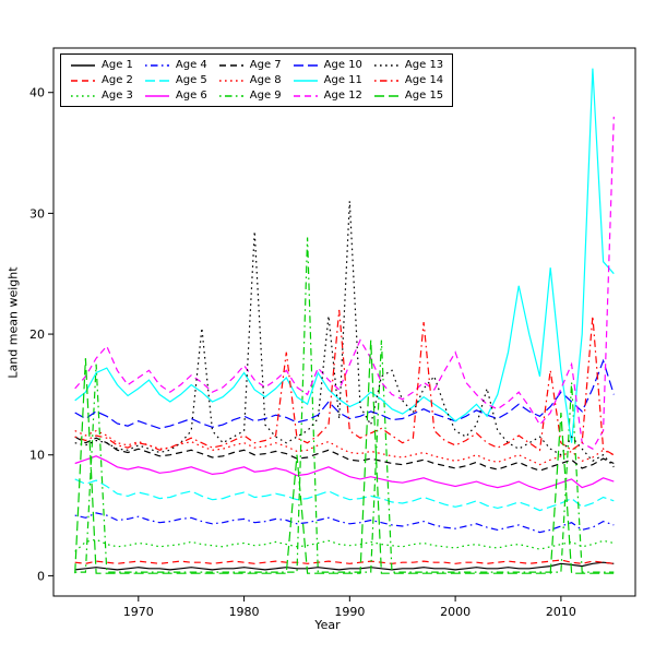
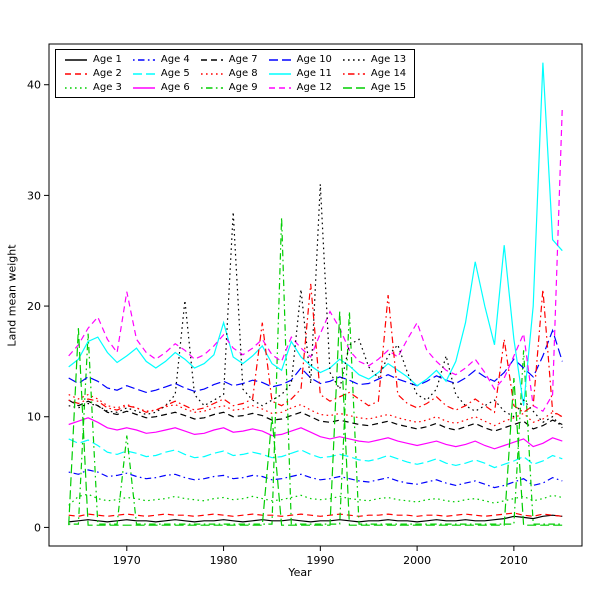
Age 9/1970: 0.3 -> 8.3
Age 12/1970: 16.4 -> 21.3
Age 11/1980: 16.8 -> 18.5
